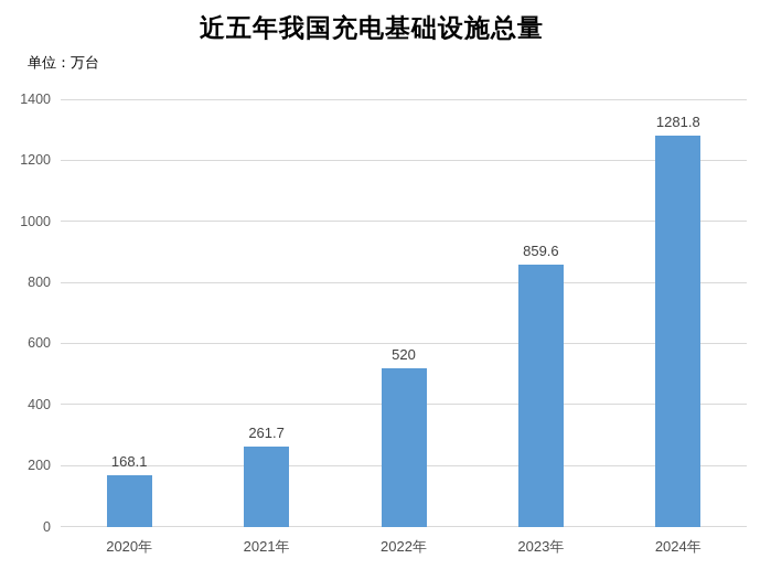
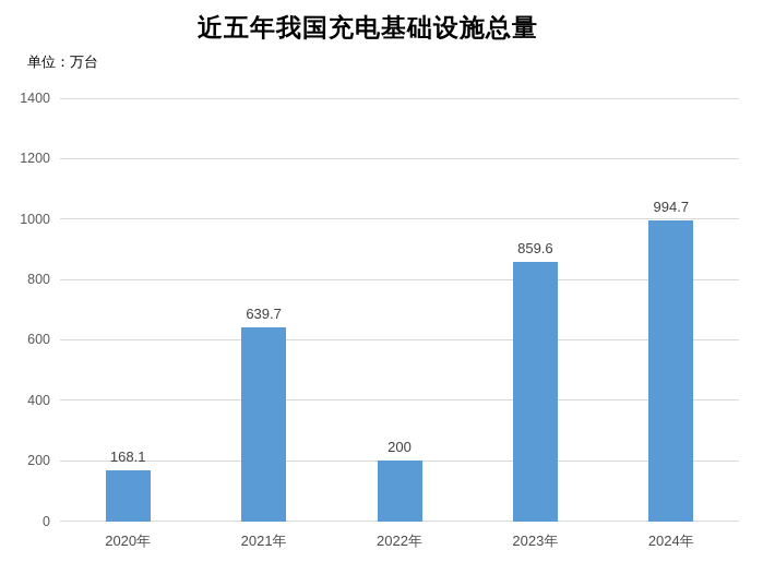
2021年: 261.7 -> 639.7
2022年: 520 -> 200
2024年: 1281.8 -> 994.7
